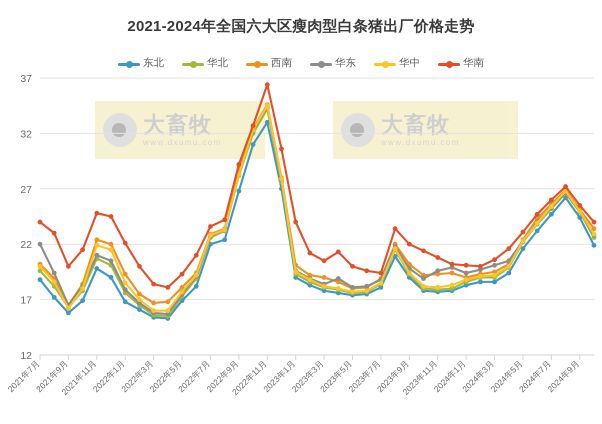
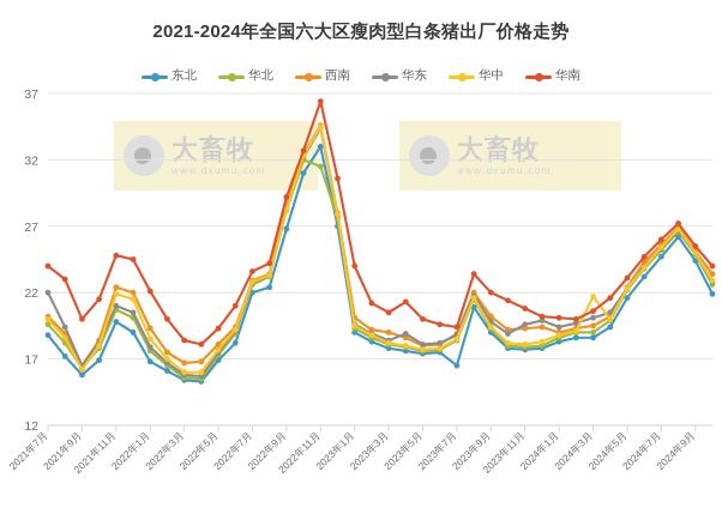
华北/2022年11月: 34.2 -> 31.5
东北/2023年7月: 18.1 -> 16.5
华中/2024年3月: 19.2 -> 21.7
